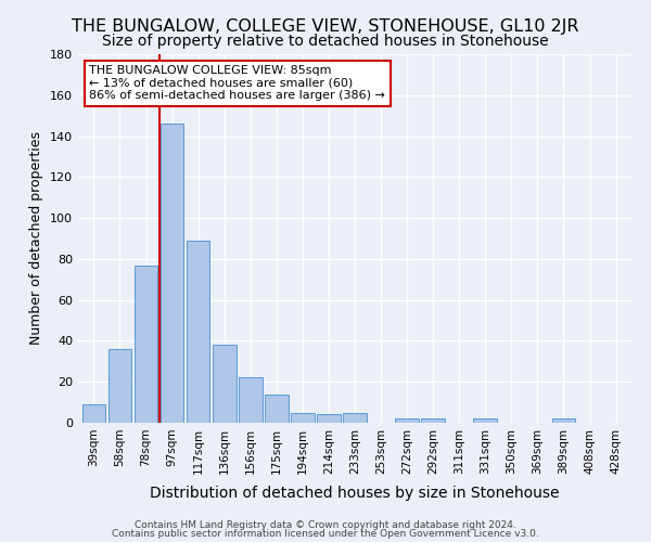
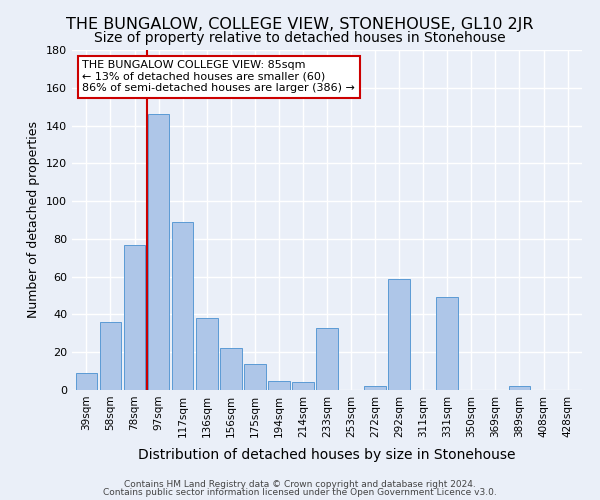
233sqm: 5 -> 33
292sqm: 2 -> 59
331sqm: 2 -> 49
